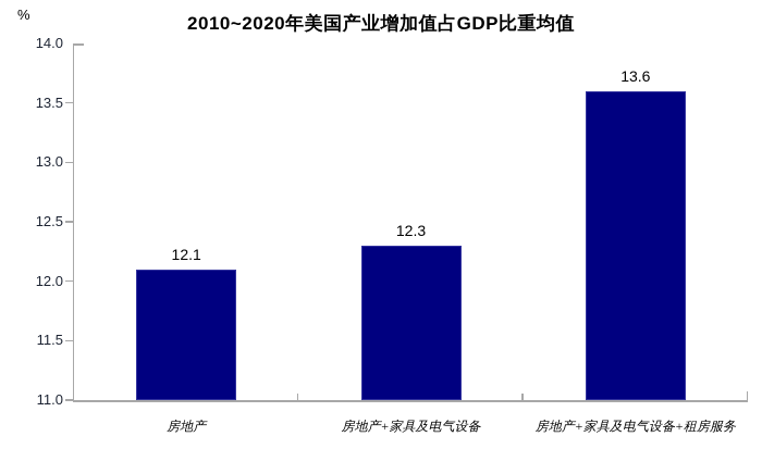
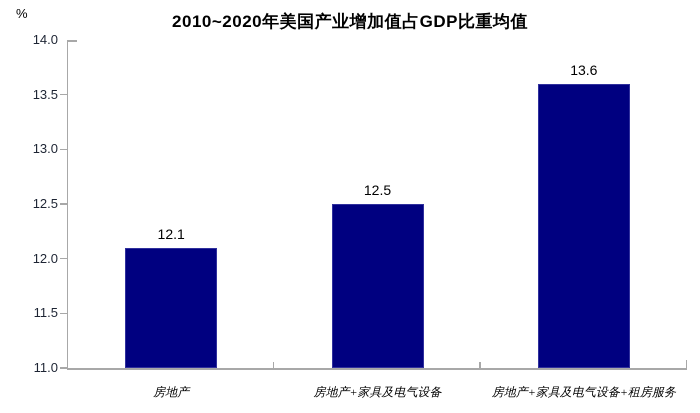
房地产+家具及电气设备: 12.3 -> 12.5
